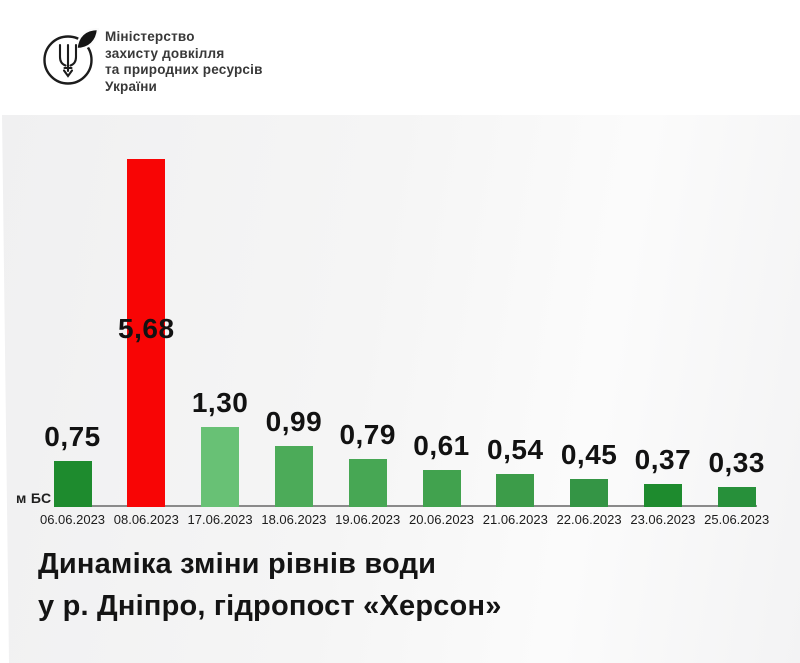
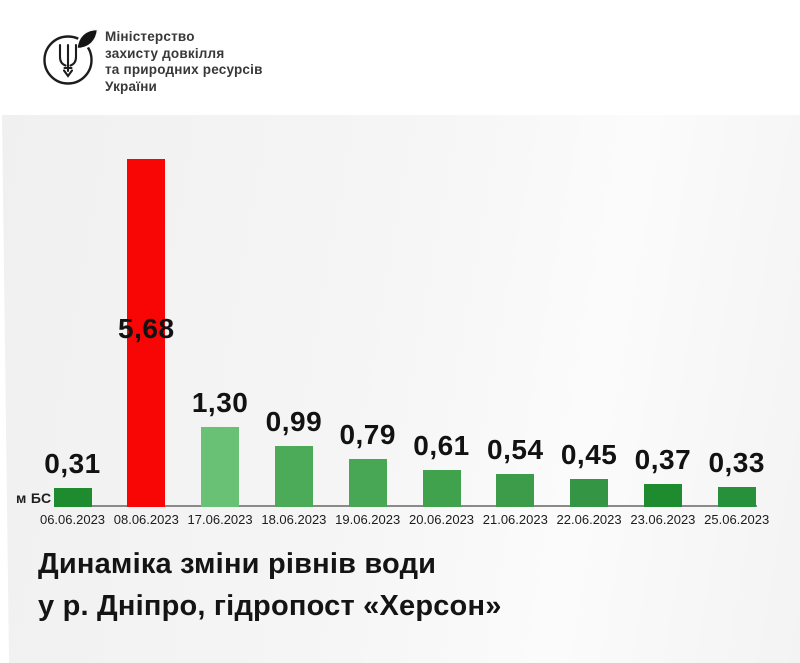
06.06.2023: 0,75 -> 0,31
